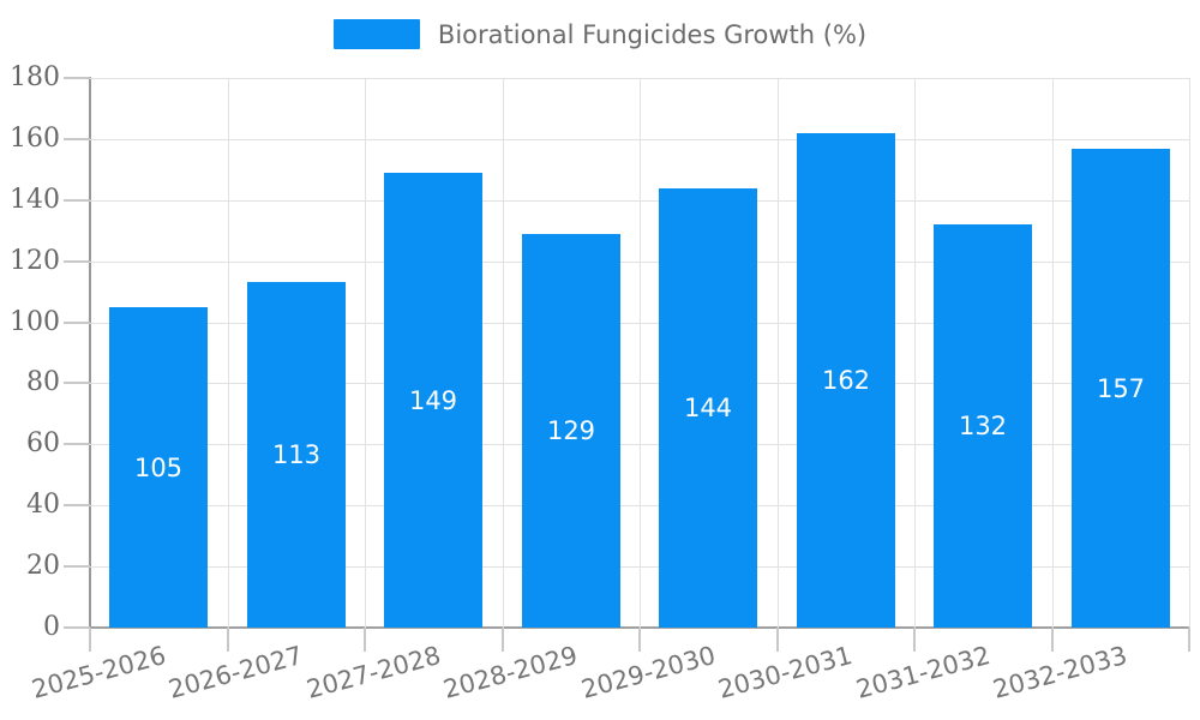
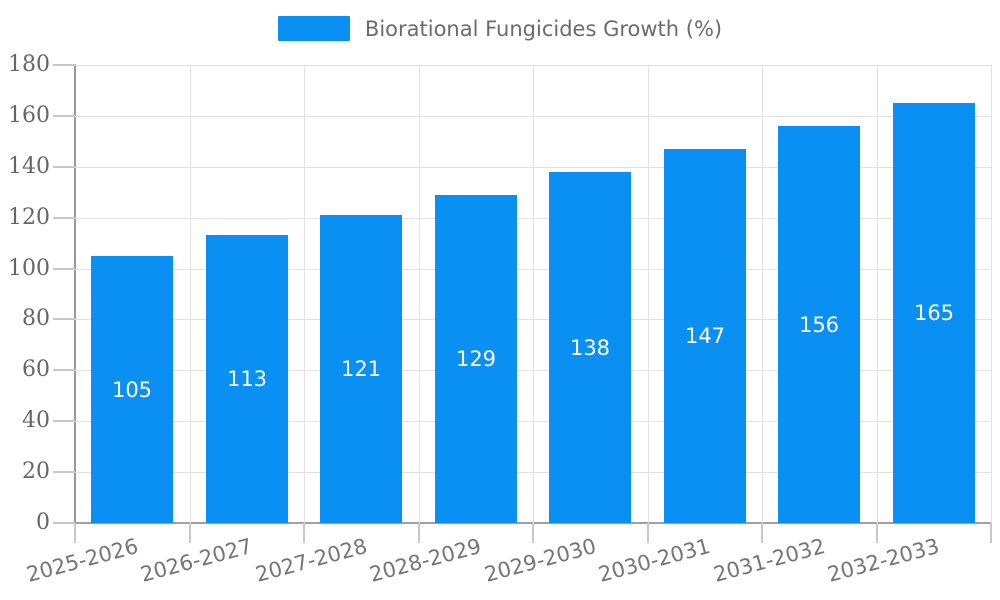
2027-2028: 149 -> 121
2029-2030: 144 -> 138
2030-2031: 162 -> 147
2031-2032: 132 -> 156
2032-2033: 157 -> 165
